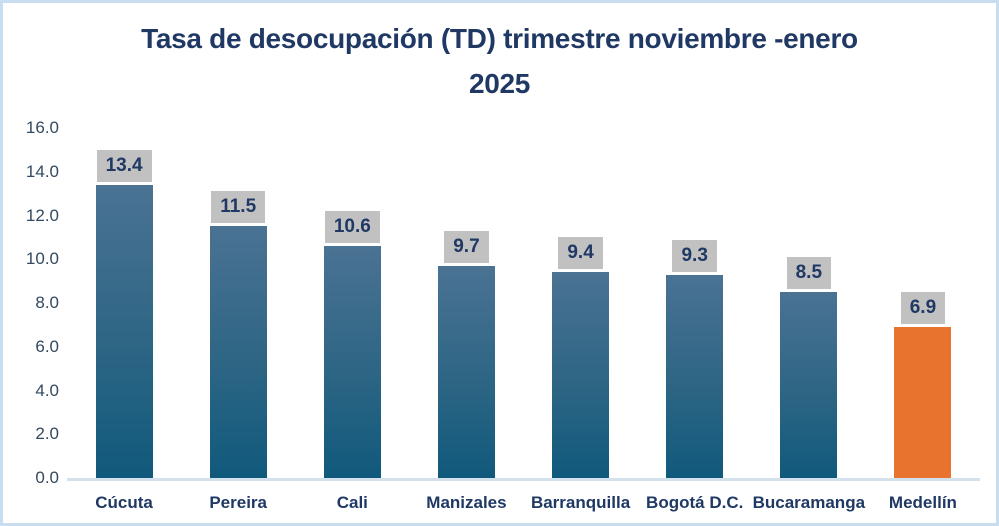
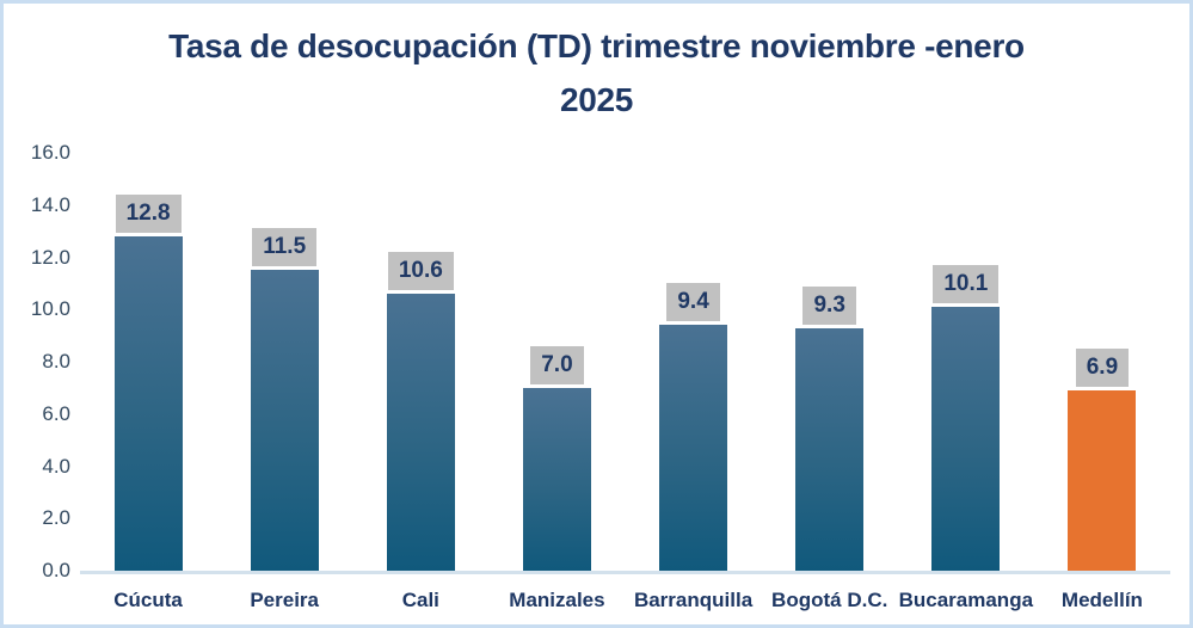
Cúcuta: 13.4 -> 12.8
Manizales: 9.7 -> 7.0
Bucaramanga: 8.5 -> 10.1
